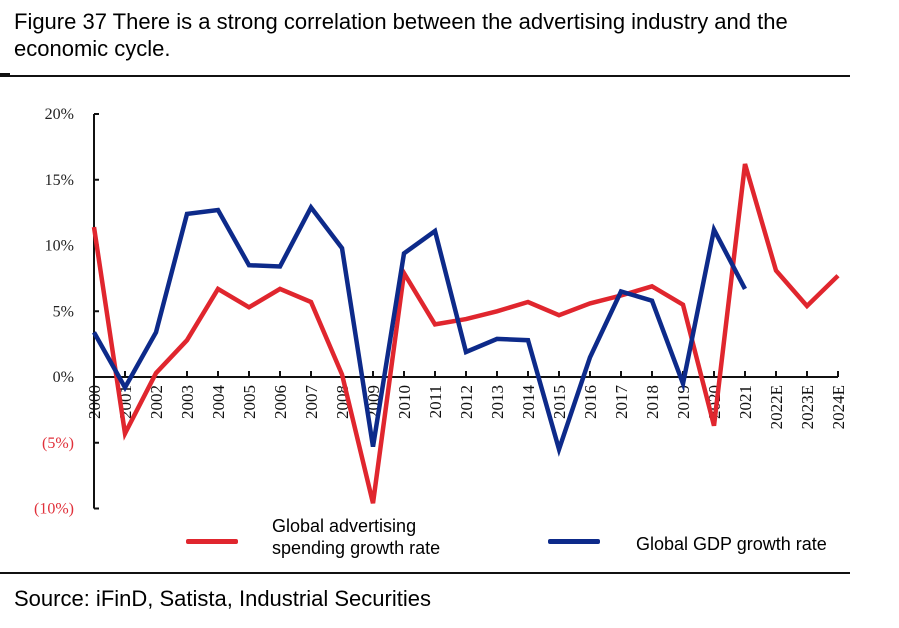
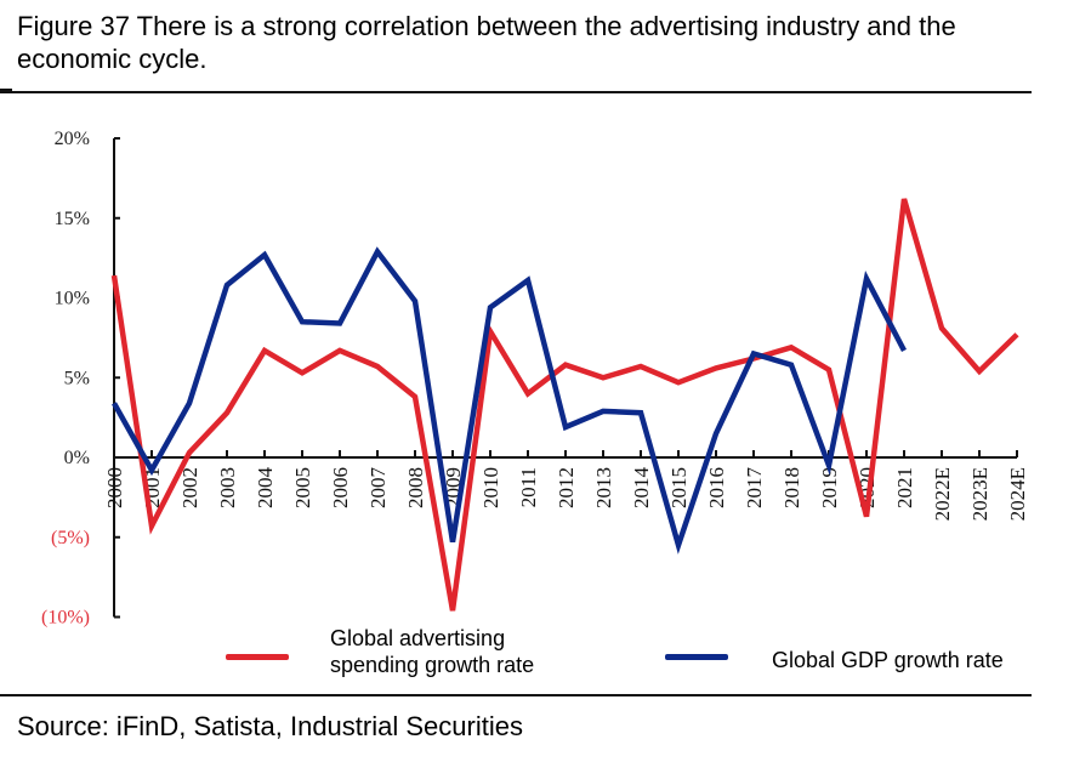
Global GDP growth rate/2003: 12.4% -> 10.8%
Global advertising spending growth rate/2008: 0.2% -> 3.8%
Global advertising spending growth rate/2012: 4.4% -> 5.8%
